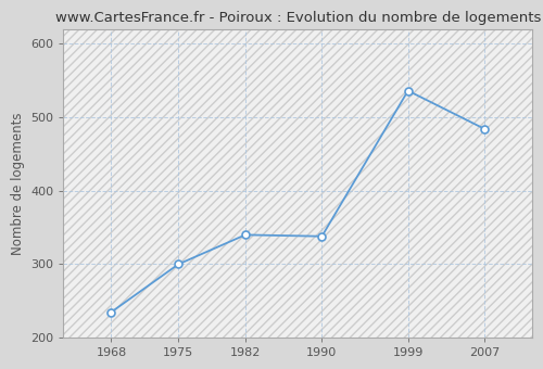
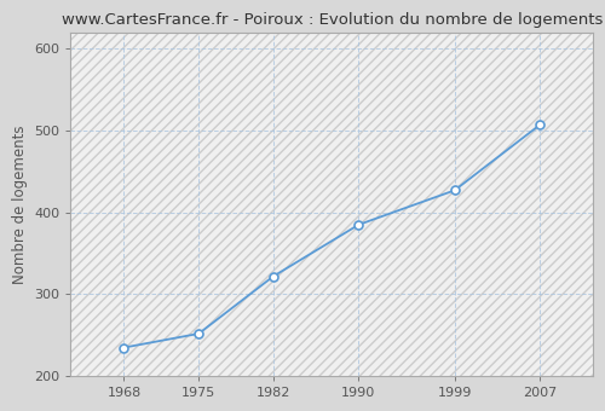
1975: 300 -> 252
1982: 340 -> 322
1990: 338 -> 385
1999: 536 -> 427
2007: 484 -> 507
